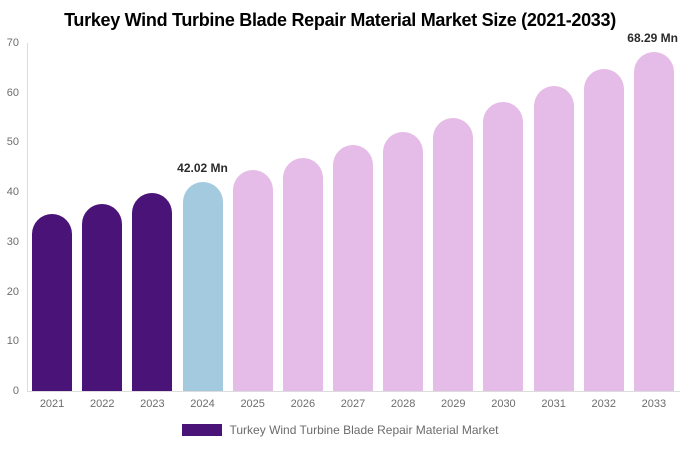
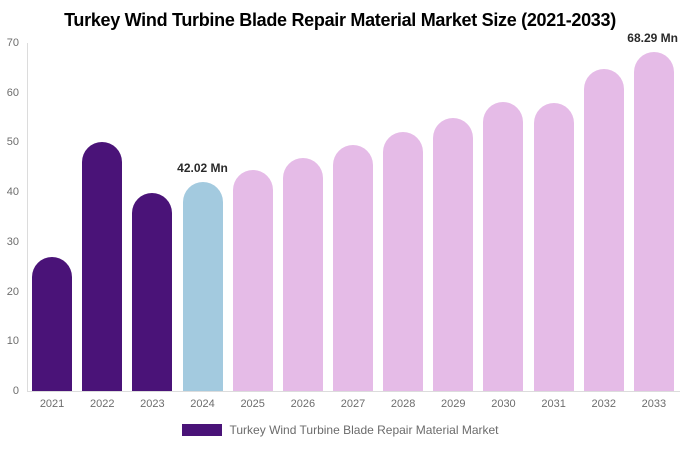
2021: 36 -> 27
2022: 38 -> 50
2031: 61 -> 58
